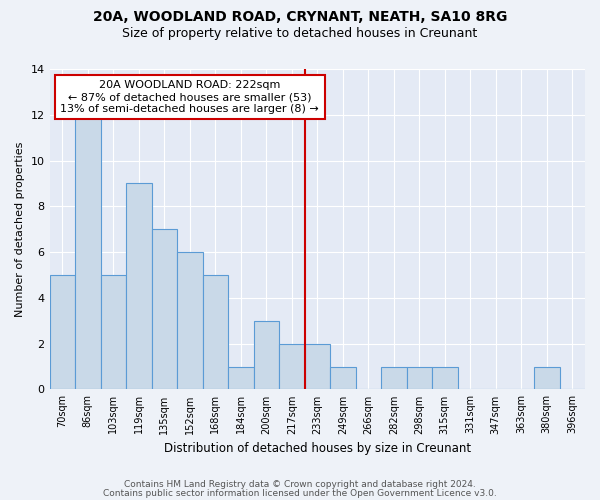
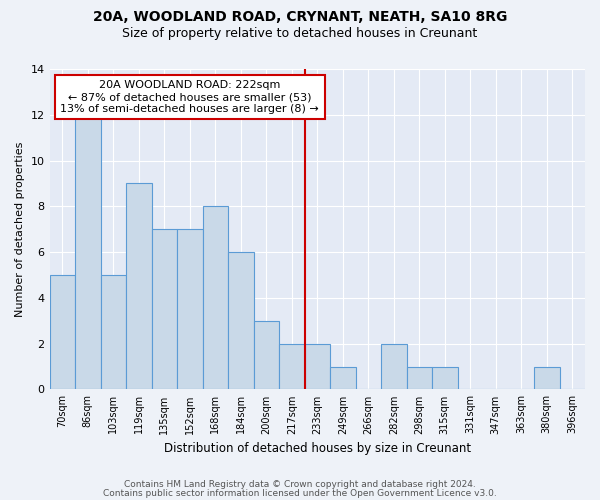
152sqm: 6 -> 7
168sqm: 5 -> 8
184sqm: 1 -> 6
282sqm: 1 -> 2
